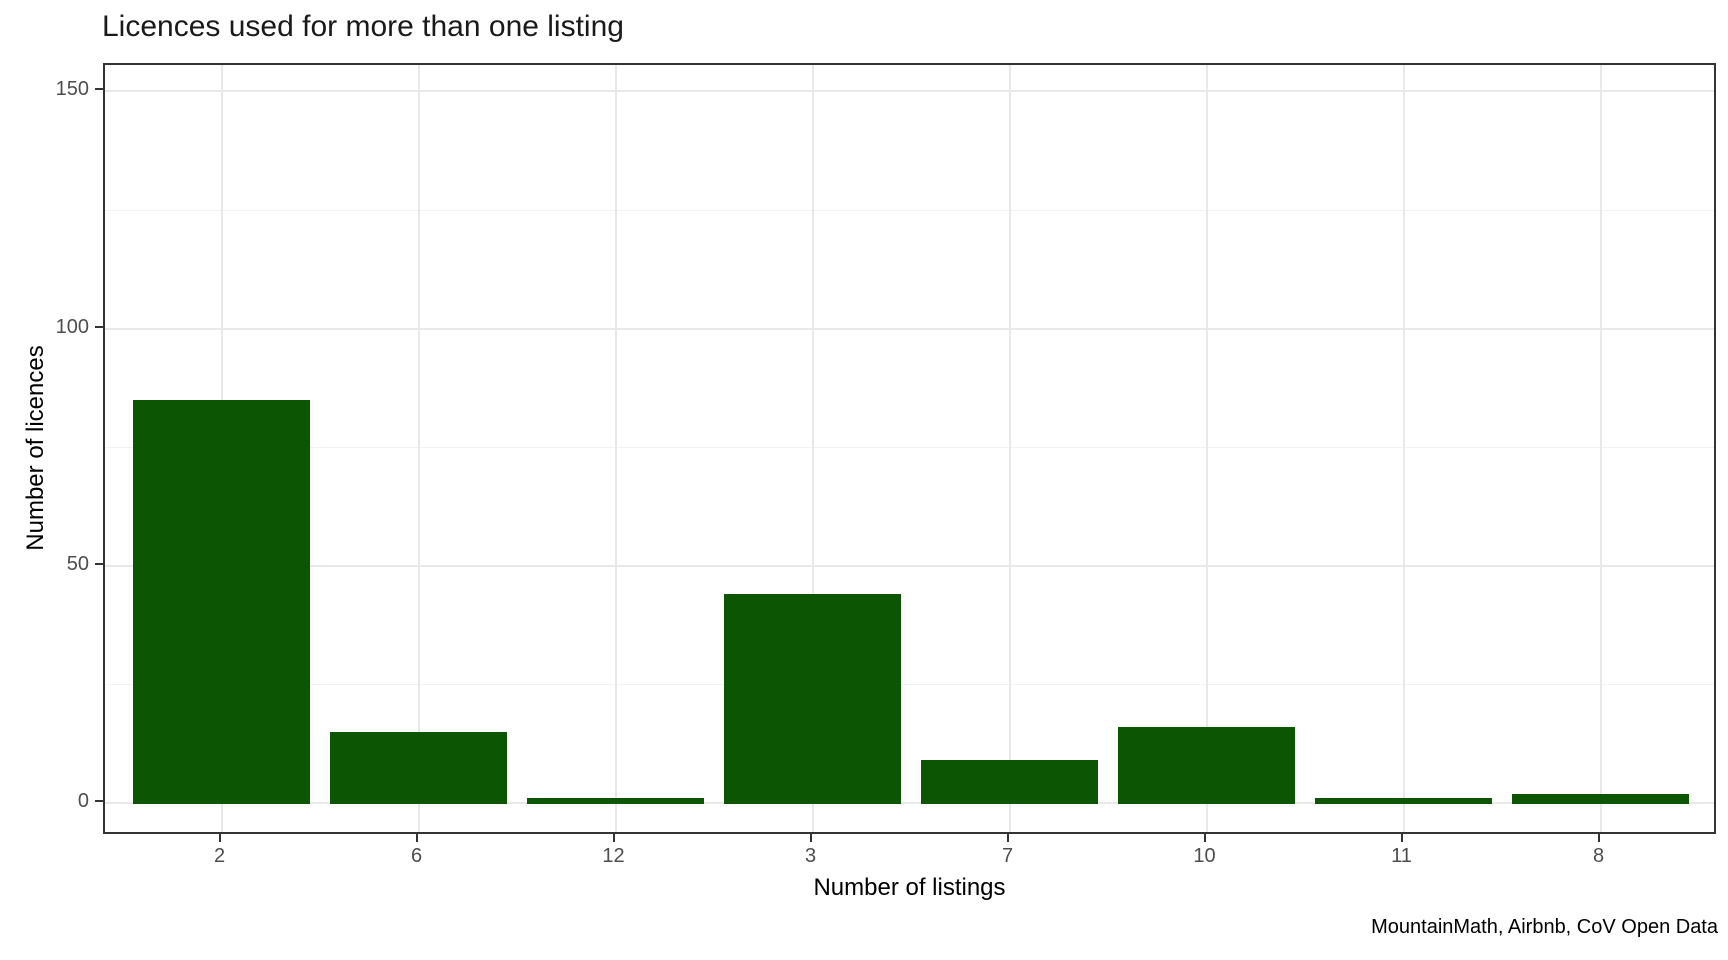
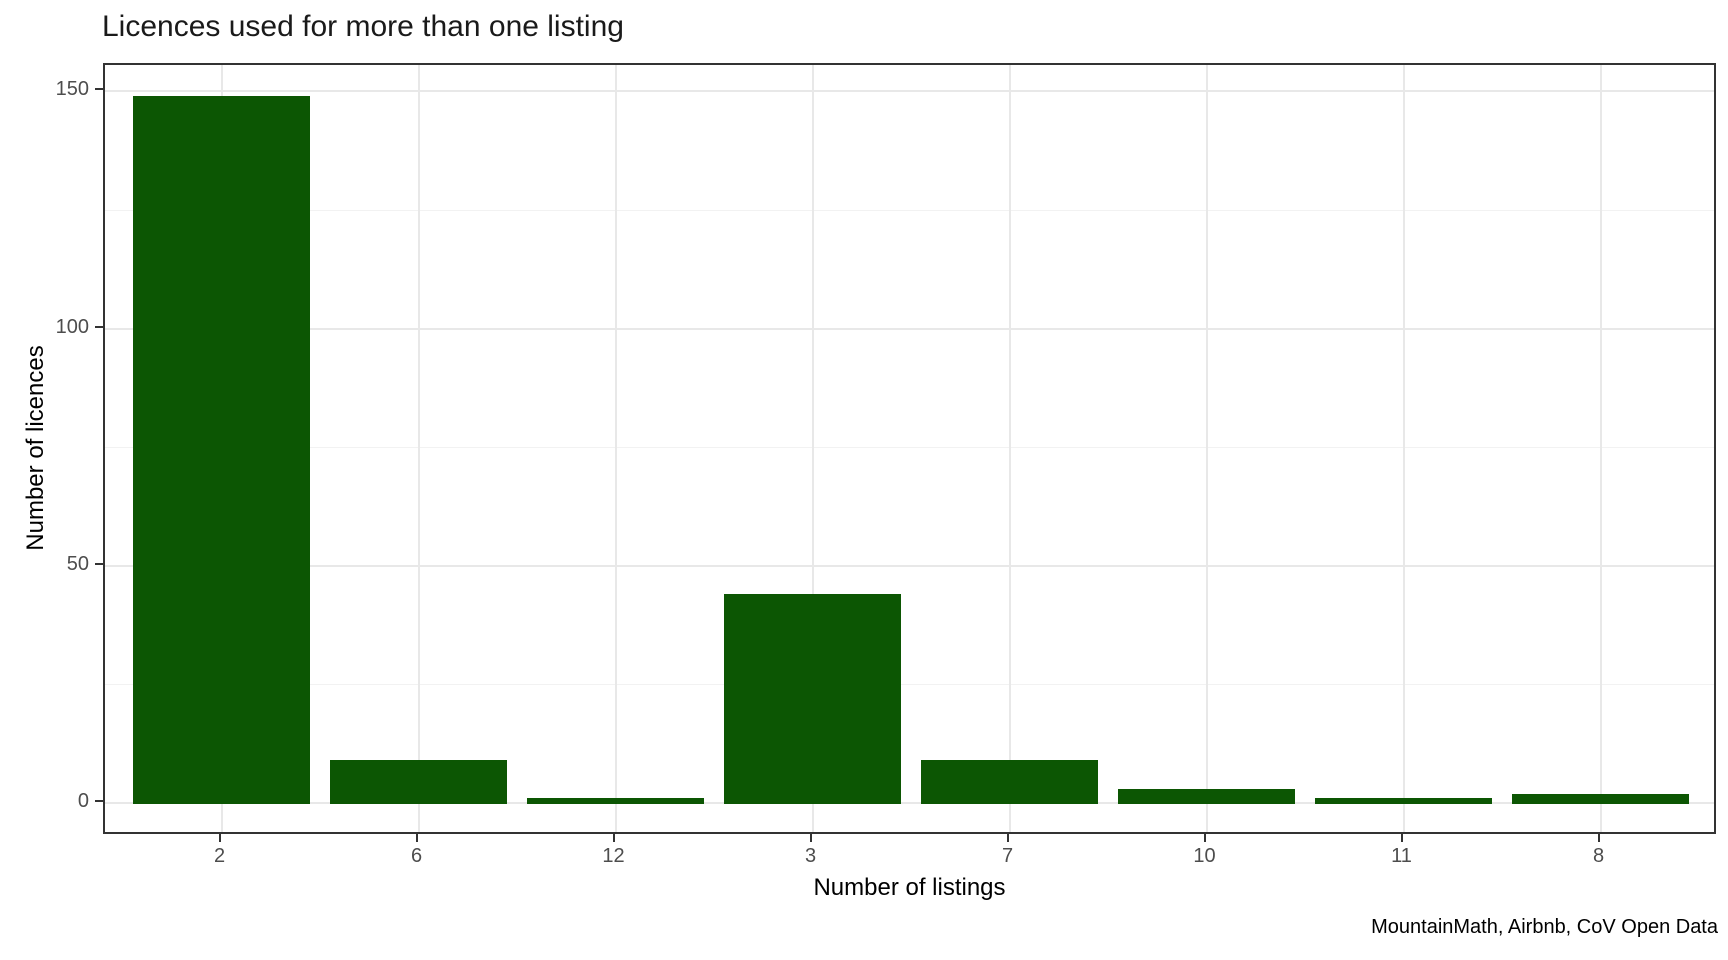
2: 85 -> 149
6: 15 -> 9
10: 16 -> 3
